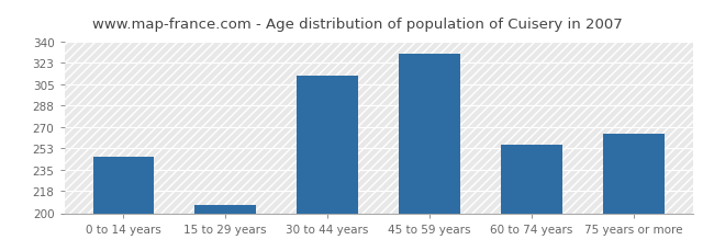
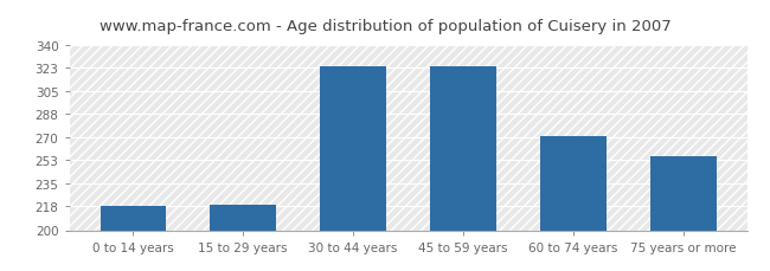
0 to 14 years: 246 -> 218
15 to 29 years: 207 -> 219
30 to 44 years: 312 -> 324
45 to 59 years: 330 -> 324
60 to 74 years: 256 -> 271
75 years or more: 265 -> 256
